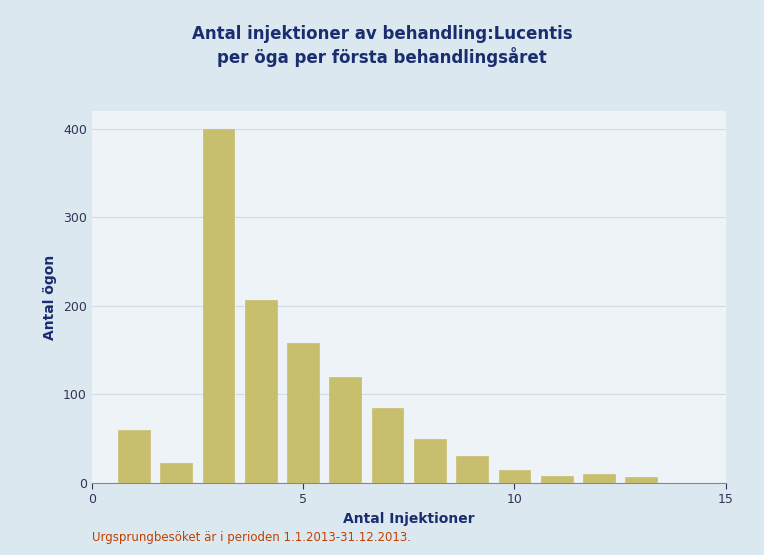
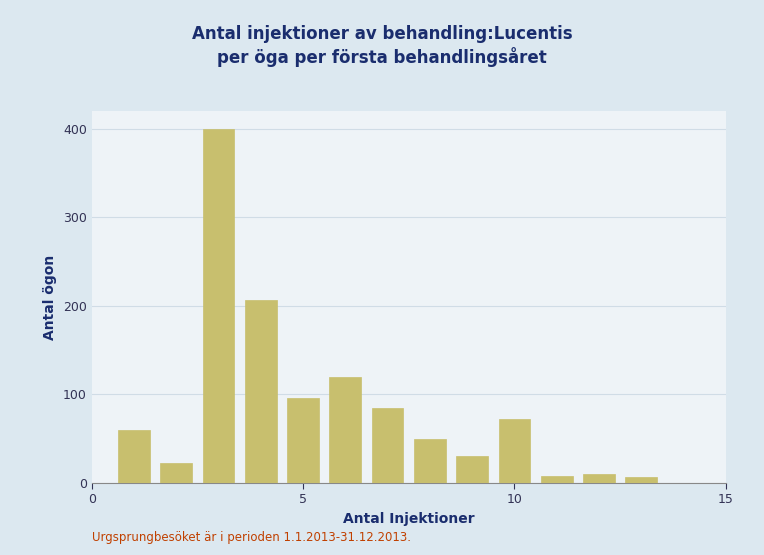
5: 158 -> 96
10: 15 -> 72
